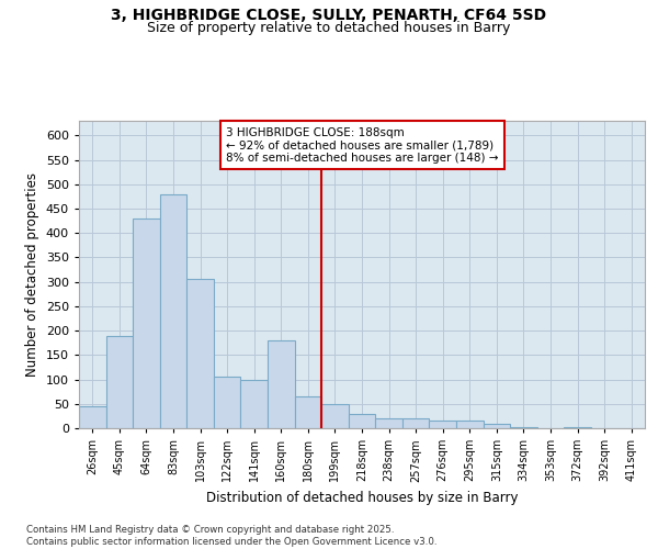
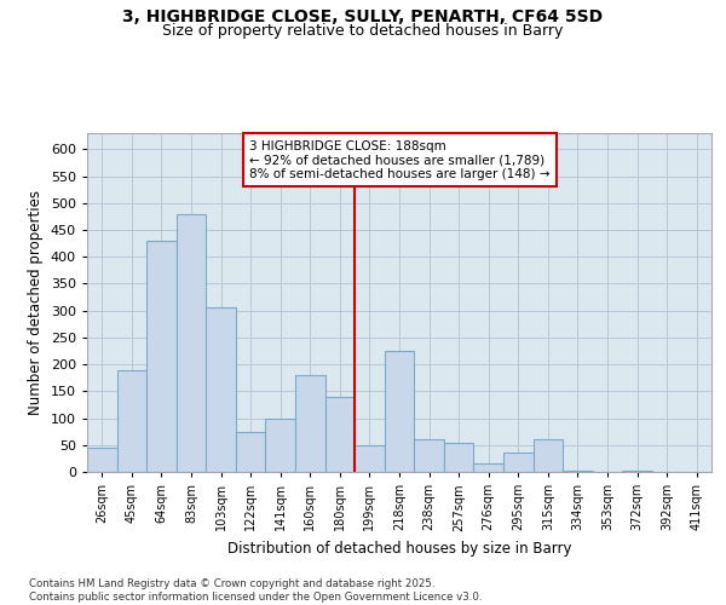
122sqm: 105 -> 75
180sqm: 65 -> 140
218sqm: 30 -> 225
238sqm: 20 -> 60
257sqm: 20 -> 55
295sqm: 15 -> 35
315sqm: 10 -> 60
